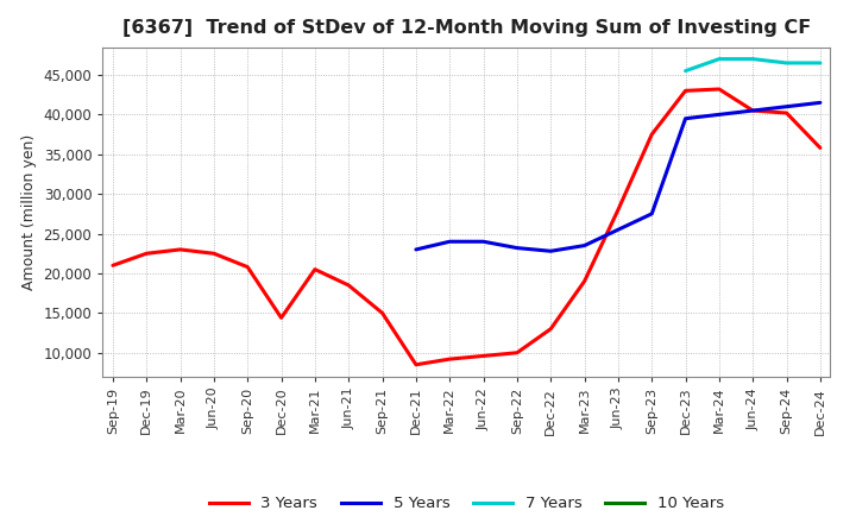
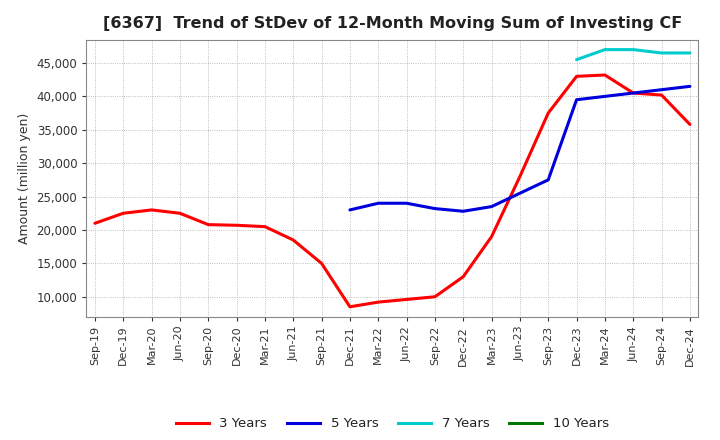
3 Years/Dec-20: 14,400 -> 20,700
